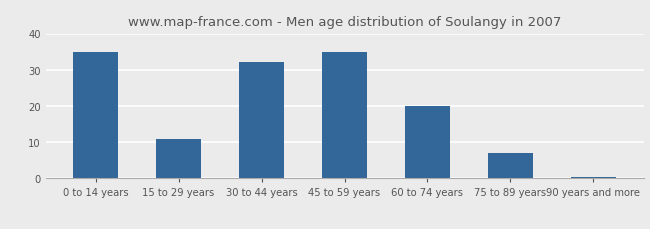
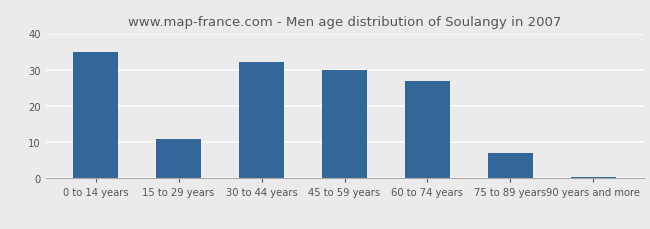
45 to 59 years: 35.0 -> 30.0
60 to 74 years: 20.0 -> 27.0
